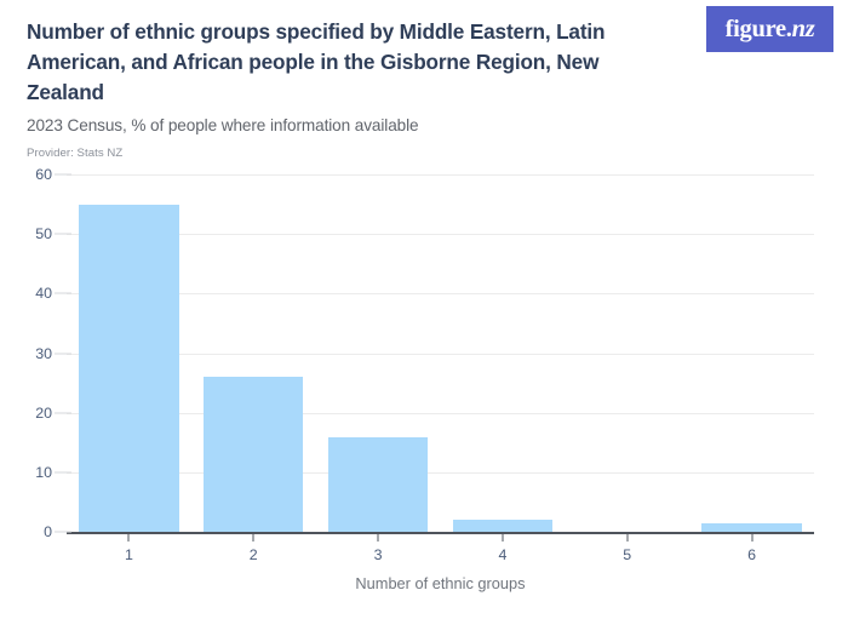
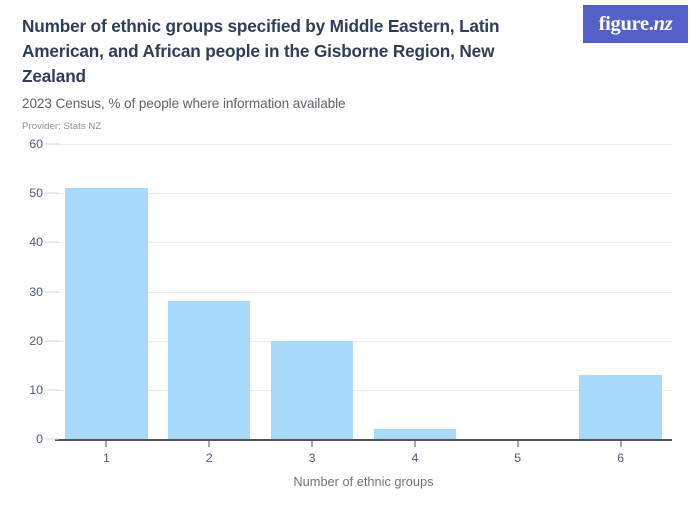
1: 55 -> 51
2: 26 -> 28
3: 16 -> 20
6: 1 -> 13
